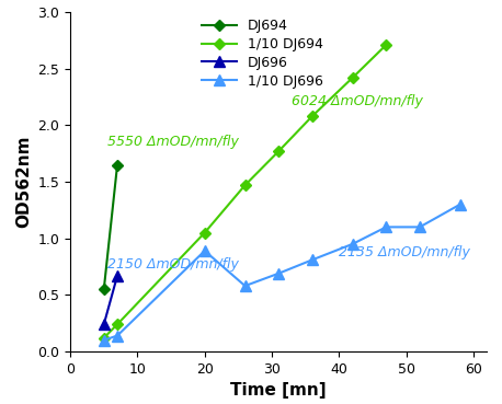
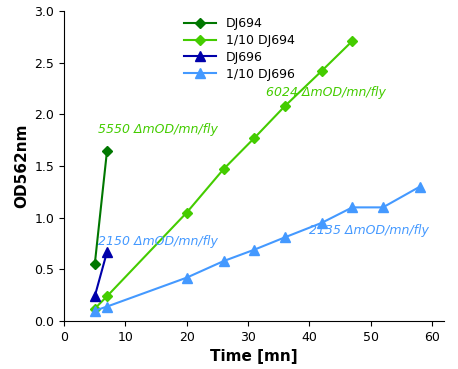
1/10 DJ696/20: 0.89 -> 0.42
